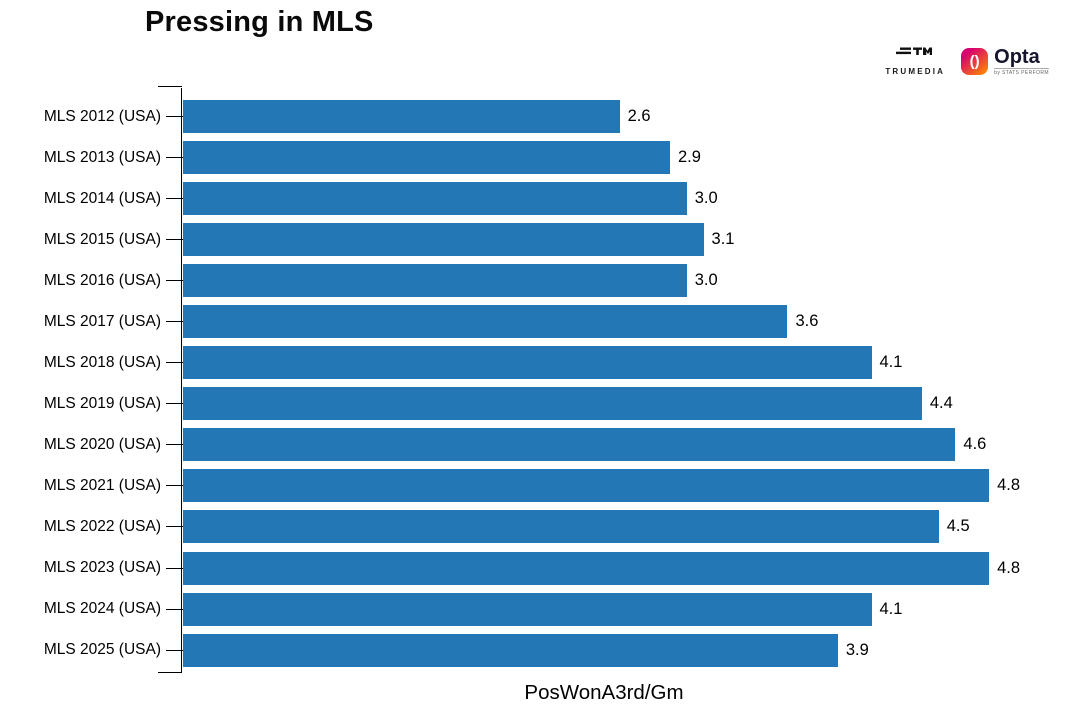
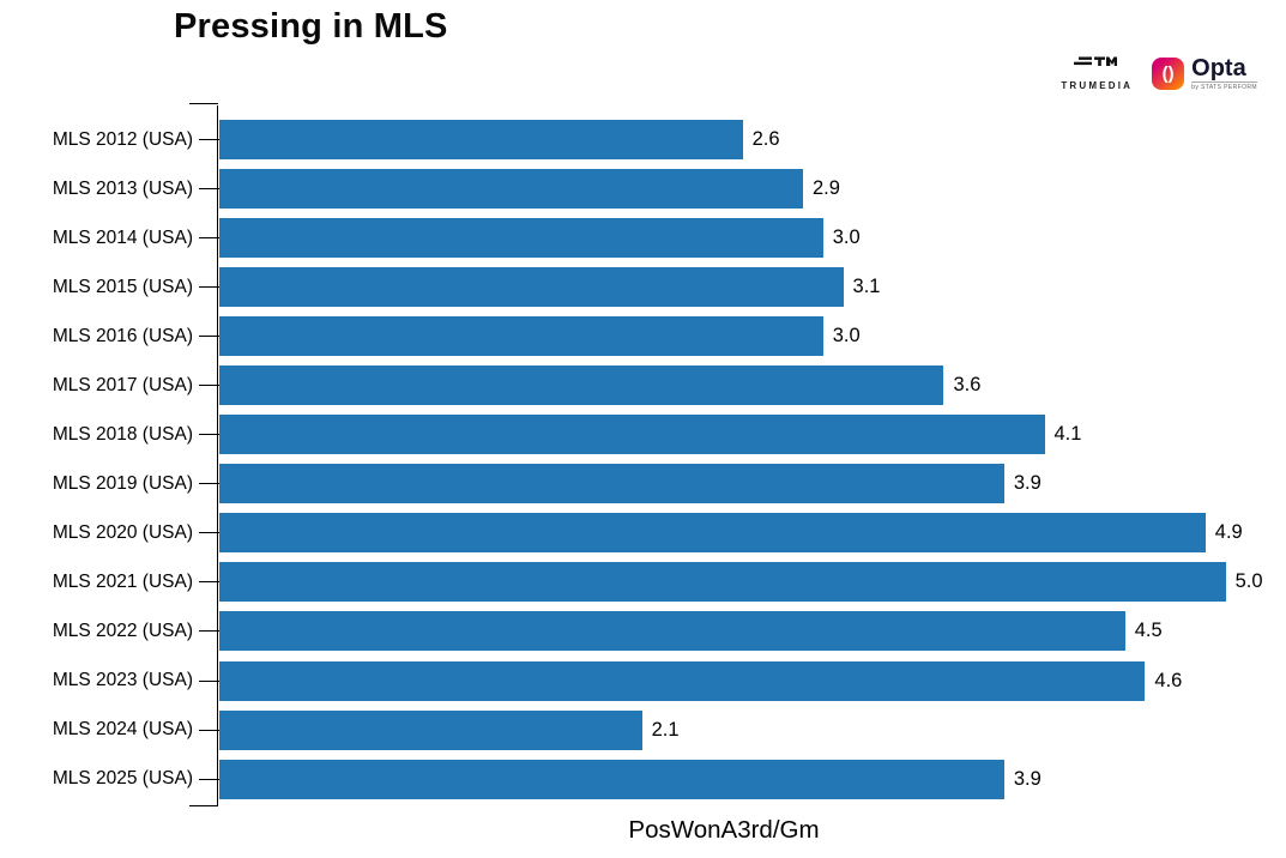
MLS 2019 (USA): 4.4 -> 3.9
MLS 2020 (USA): 4.6 -> 4.9
MLS 2021 (USA): 4.8 -> 5.0
MLS 2023 (USA): 4.8 -> 4.6
MLS 2024 (USA): 4.1 -> 2.1
